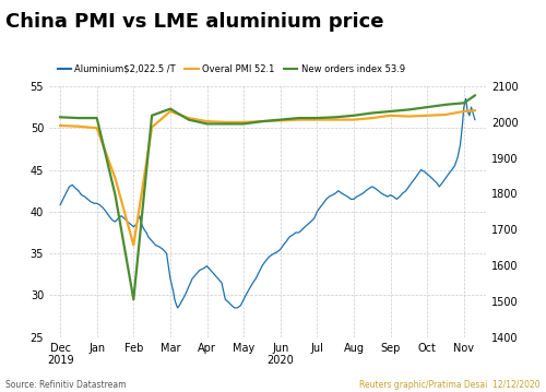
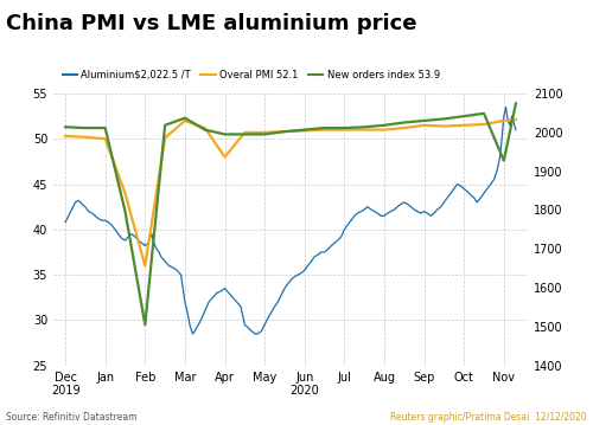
Overal PMI 52.1/Apr: 50.8 -> 48.0
New orders index 53.9/Nov: 53.0 -> 47.6
